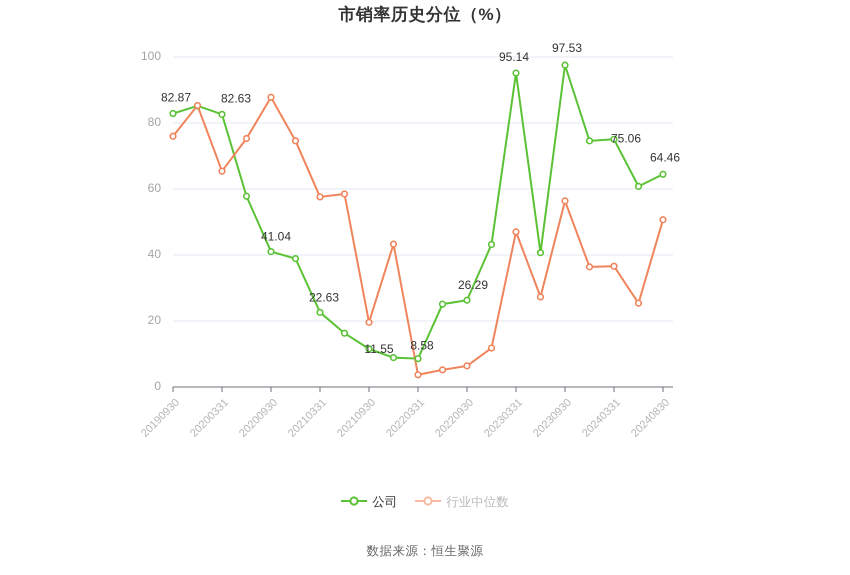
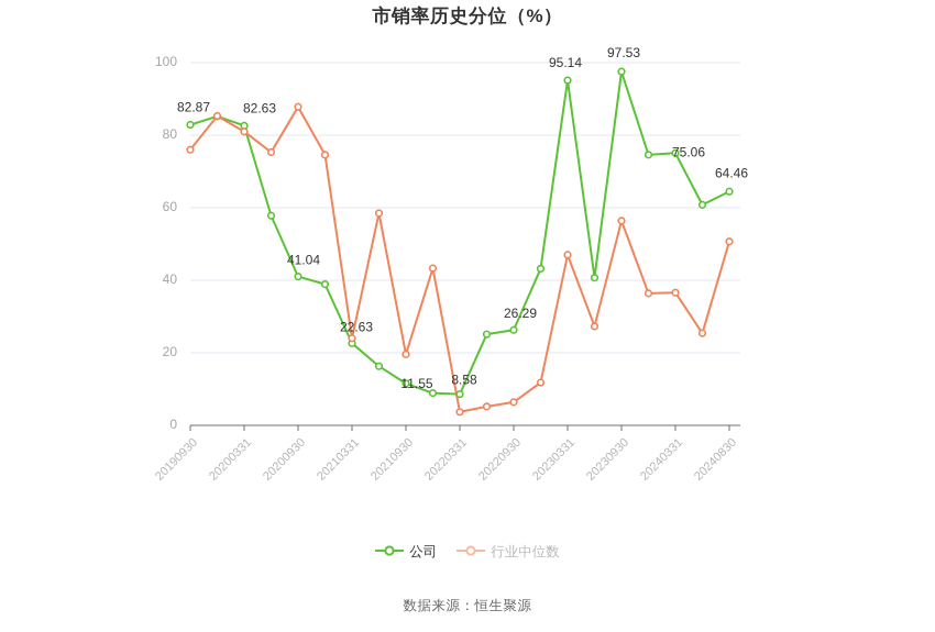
行业中位数/20200331: 65 -> 81
行业中位数/20210331: 58 -> 24
